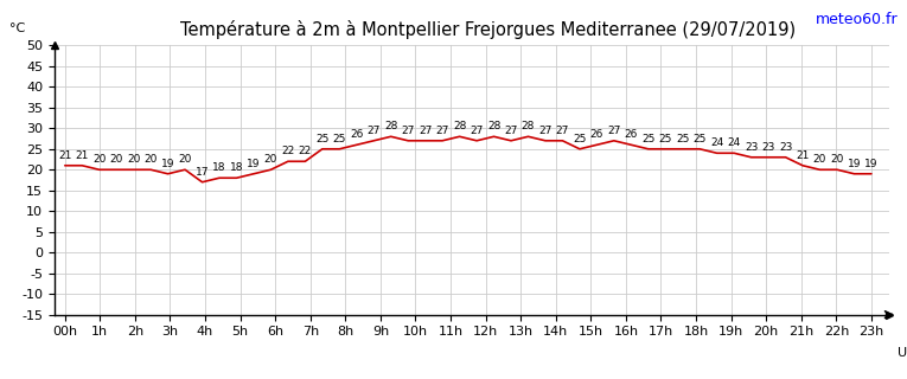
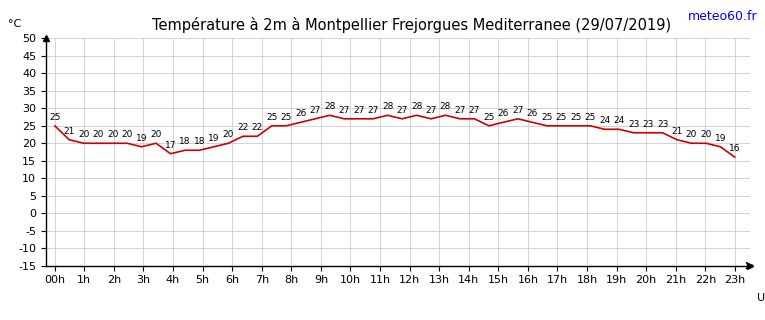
00h: 21 -> 25
23h: 19 -> 16
